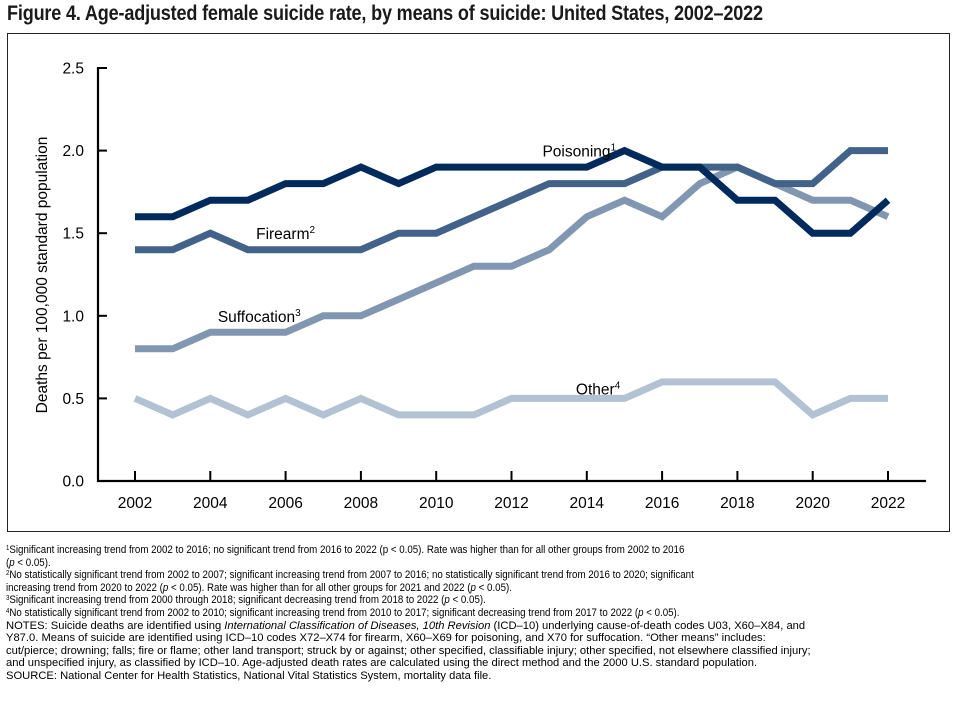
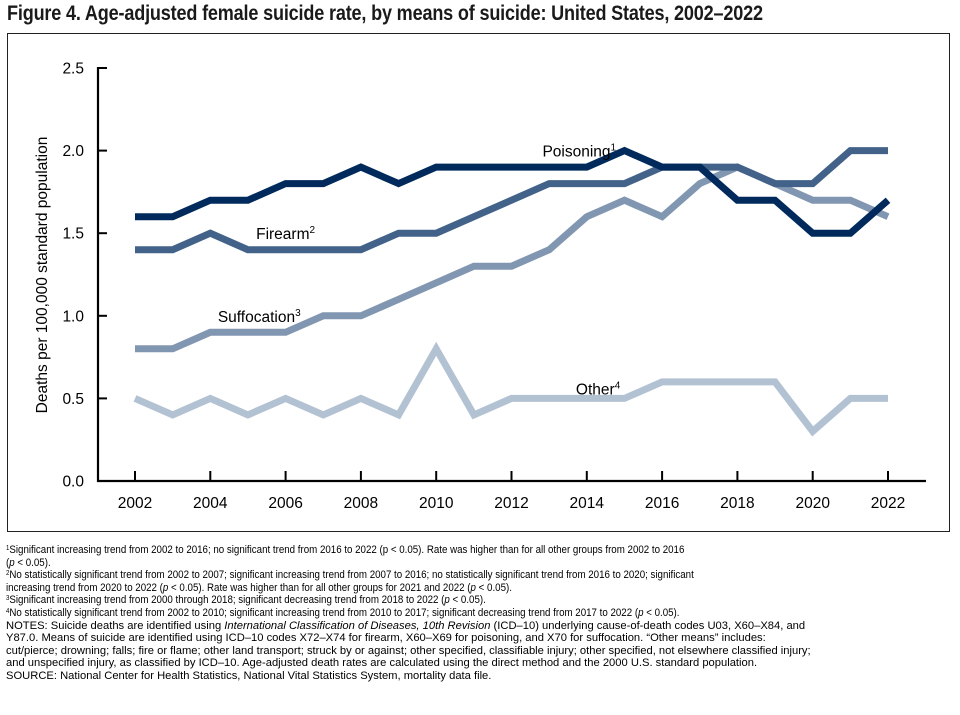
Other/2010: 0.4 -> 0.8
Other/2020: 0.4 -> 0.3
